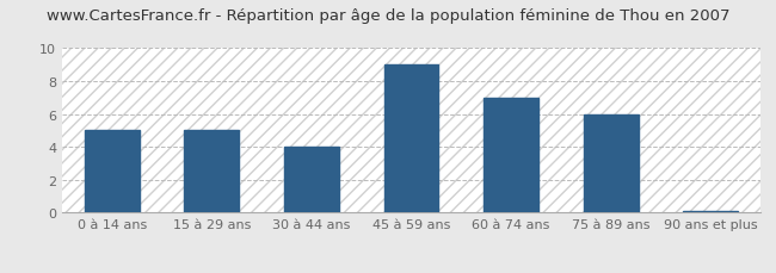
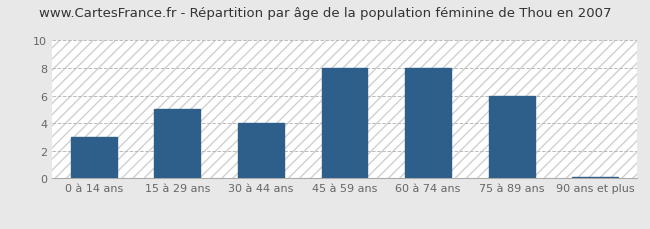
0 à 14 ans: 5.0 -> 3.0
45 à 59 ans: 9.0 -> 8.0
60 à 74 ans: 7.0 -> 8.0
